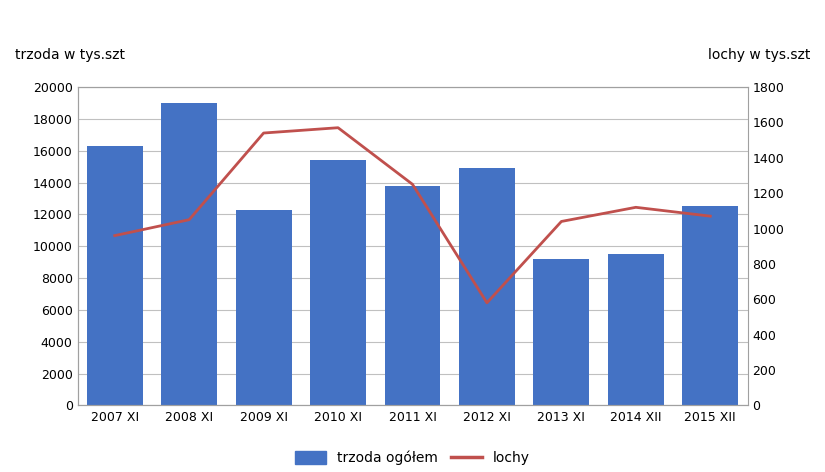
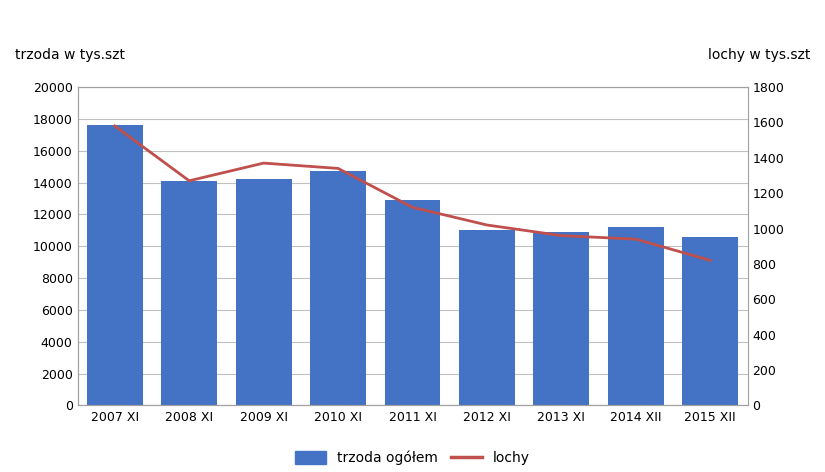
trzoda ogółem/2007 XI: 16300 -> 17600
lochy/2007 XI: 960 -> 1580
trzoda ogółem/2008 XI: 19000 -> 14100
lochy/2008 XI: 1050 -> 1270
trzoda ogółem/2009 XI: 12300 -> 14200
lochy/2009 XI: 1540 -> 1370
trzoda ogółem/2010 XI: 15400 -> 14700
lochy/2010 XI: 1570 -> 1340
trzoda ogółem/2011 XI: 13800 -> 12900
lochy/2011 XI: 1250 -> 1120
trzoda ogółem/2012 XI: 14900 -> 11000
lochy/2012 XI: 580 -> 1020
trzoda ogółem/2013 XI: 9200 -> 10900
lochy/2013 XI: 1040 -> 960
trzoda ogółem/2014 XII: 9500 -> 11200
lochy/2014 XII: 1120 -> 940
trzoda ogółem/2015 XII: 12500 -> 10600
lochy/2015 XII: 1070 -> 820
